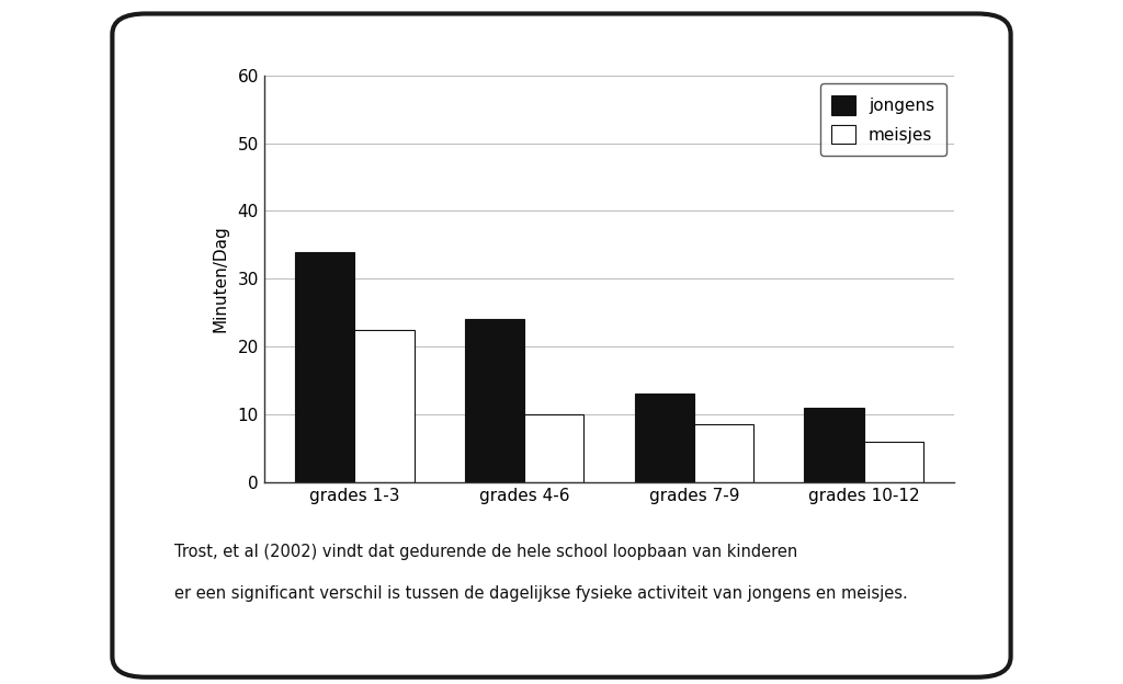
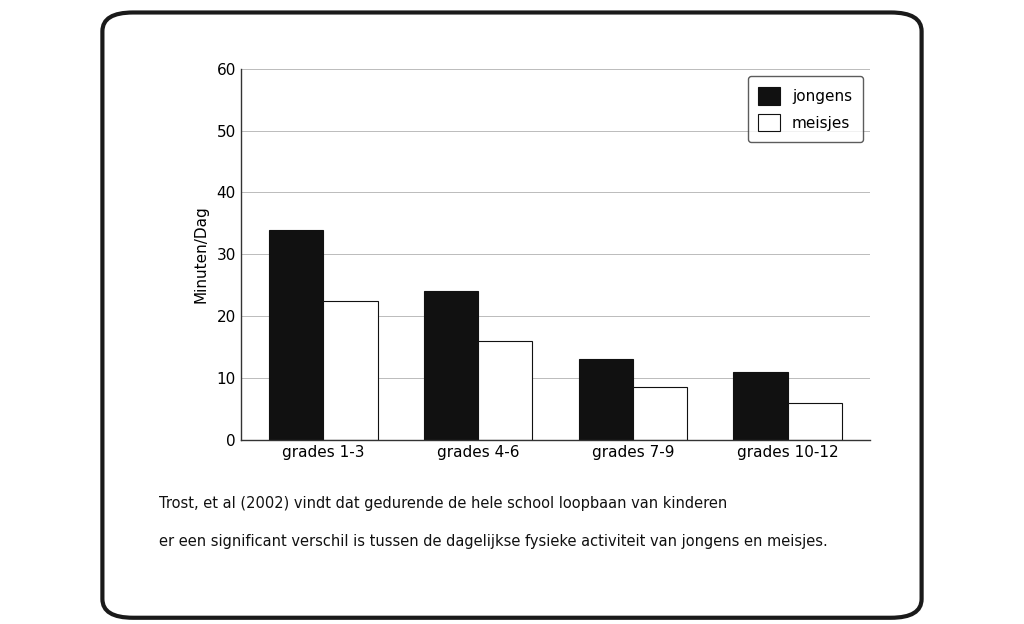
meisjes/grades 4-6: 10.0 -> 16.0
